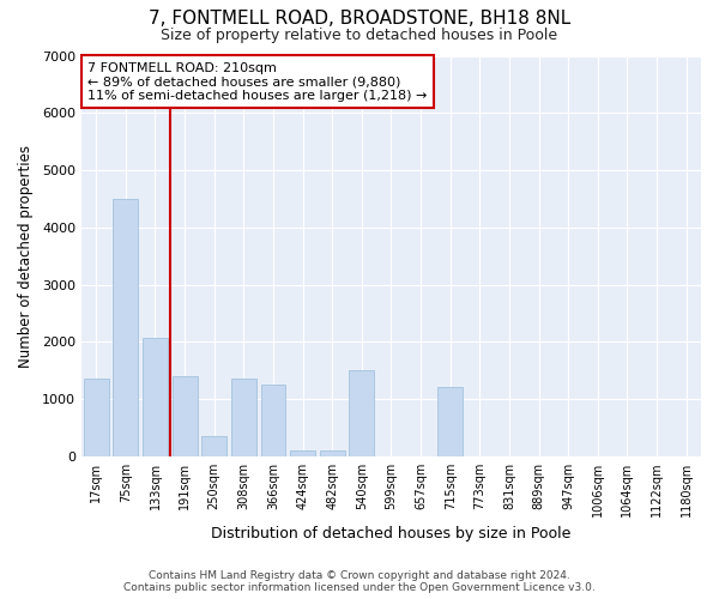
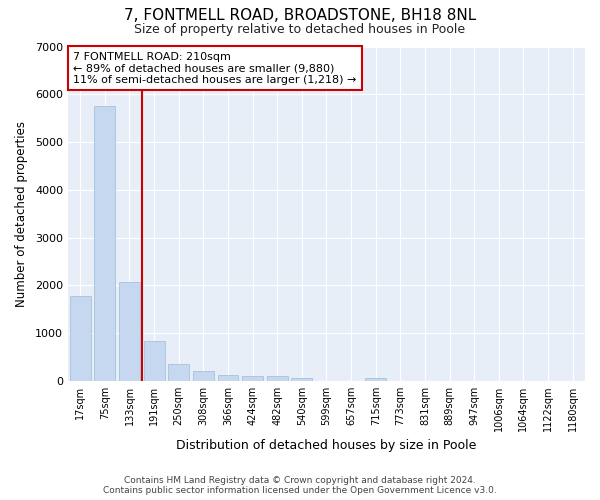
17sqm: 1350 -> 1780
75sqm: 4500 -> 5750
191sqm: 1400 -> 830
308sqm: 1350 -> 200
366sqm: 1250 -> 120
540sqm: 1500 -> 60
715sqm: 1200 -> 60
